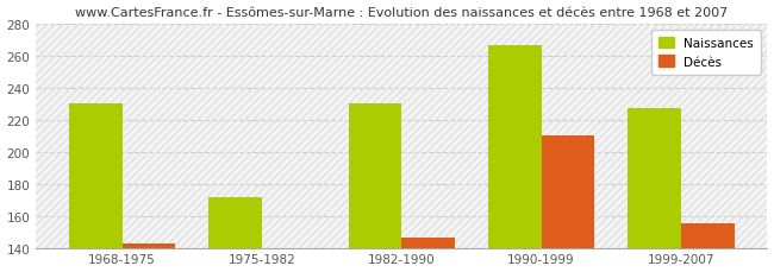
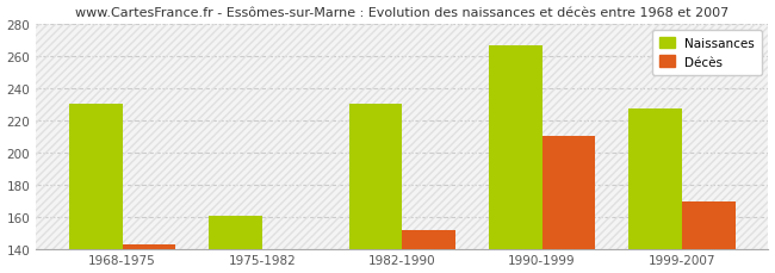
Naissances/1975-1982: 172 -> 161
Décès/1982-1990: 147 -> 152
Décès/1999-2007: 156 -> 170
